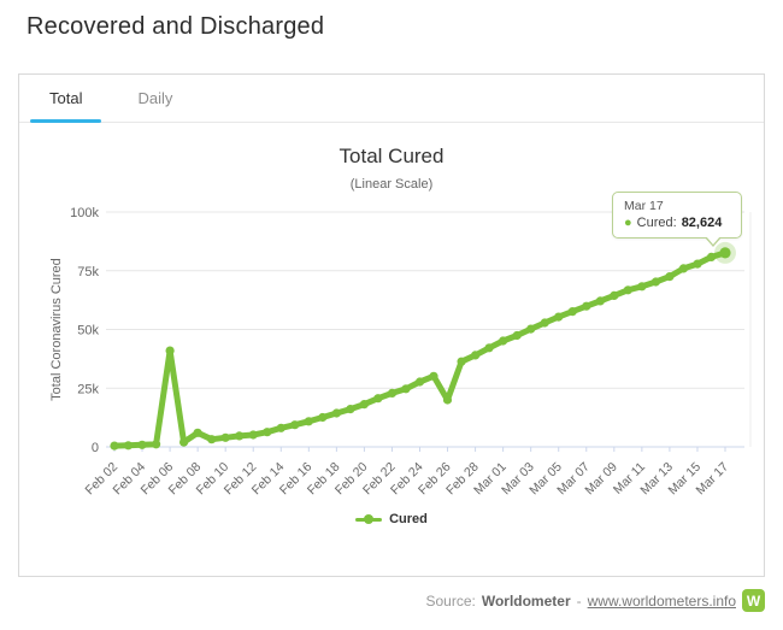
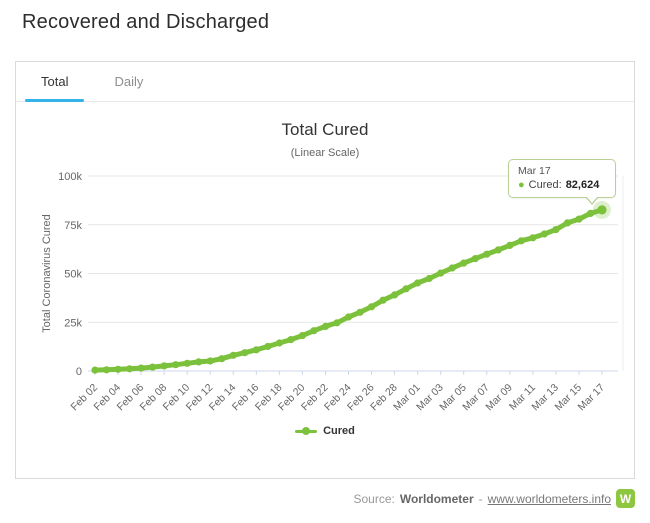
Feb 06: 41k -> 1k
Feb 08: 6k -> 3k
Feb 26: 20k -> 33k
